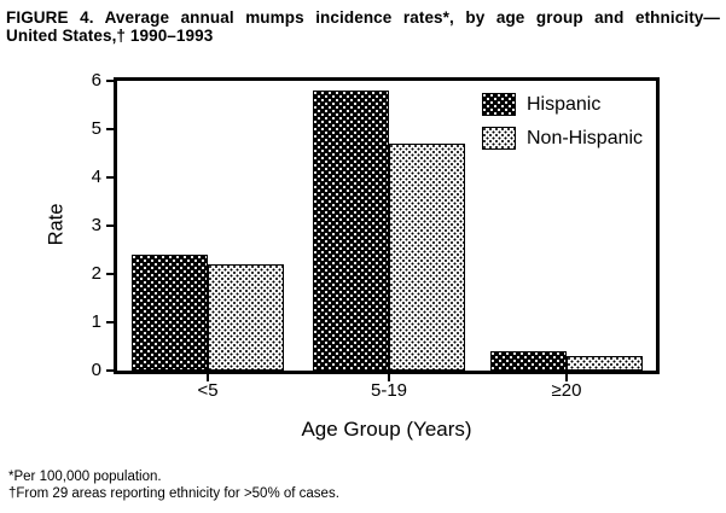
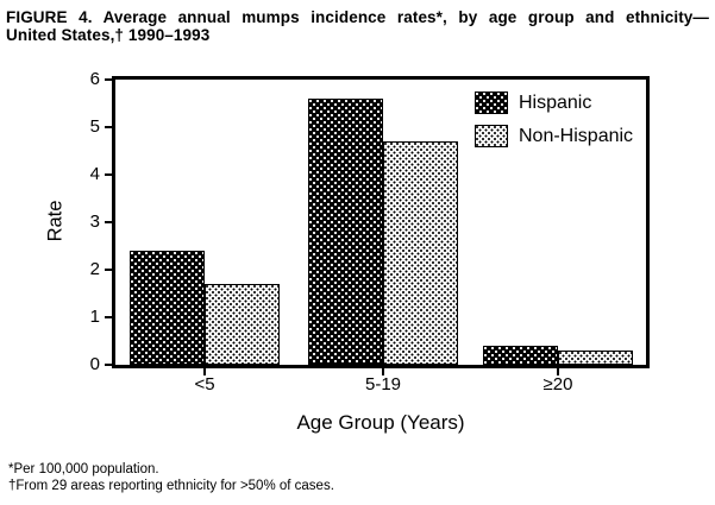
Non-Hispanic/<5: 2.2 -> 1.7
Hispanic/5-19: 5.8 -> 5.6
